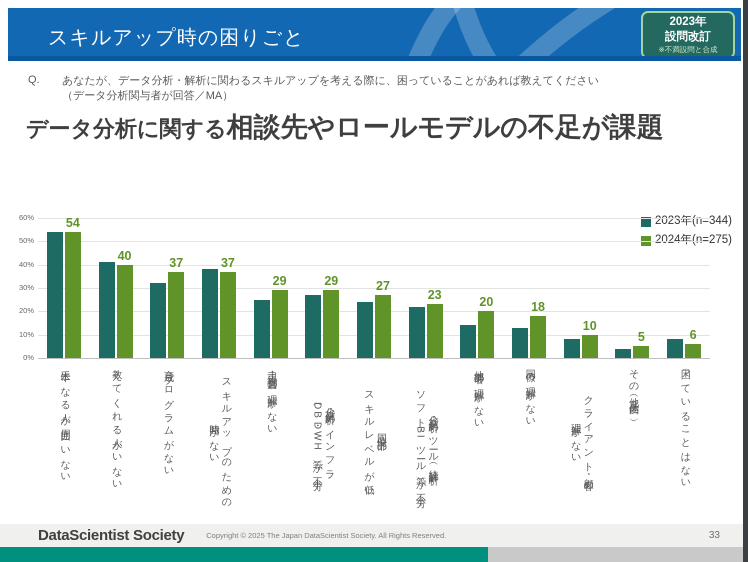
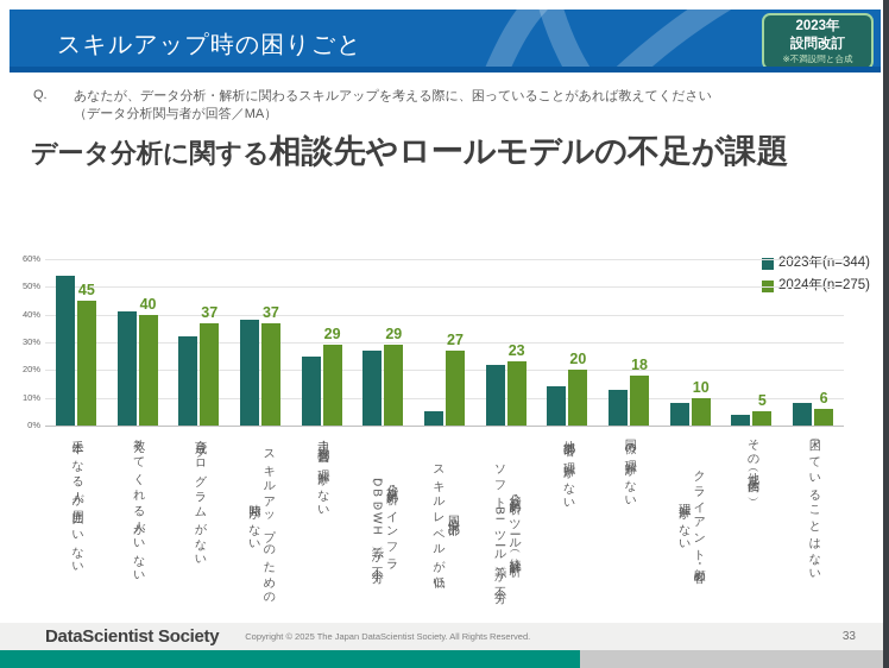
2024年(n=275)/手本になる人が周囲にいない: 54 -> 45
2023年(n=344)/同僚・部下の スキルレベルが低い: 24% -> 5%
